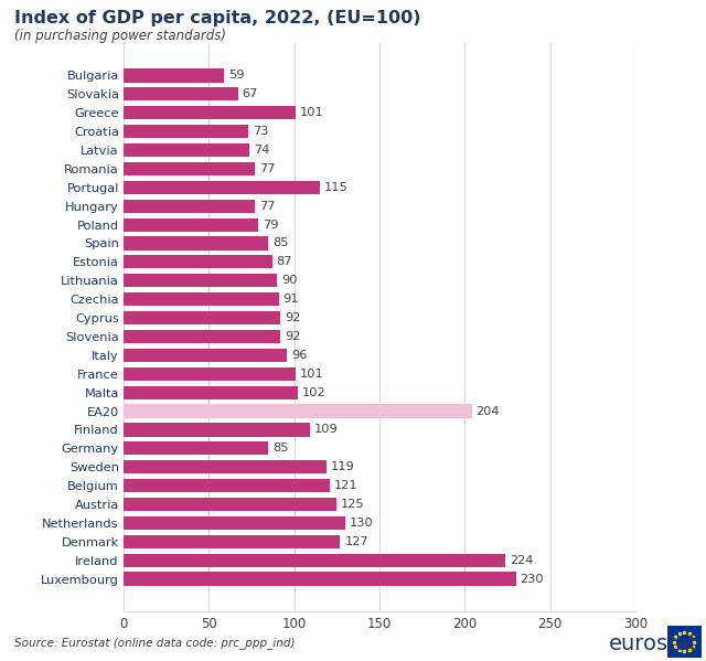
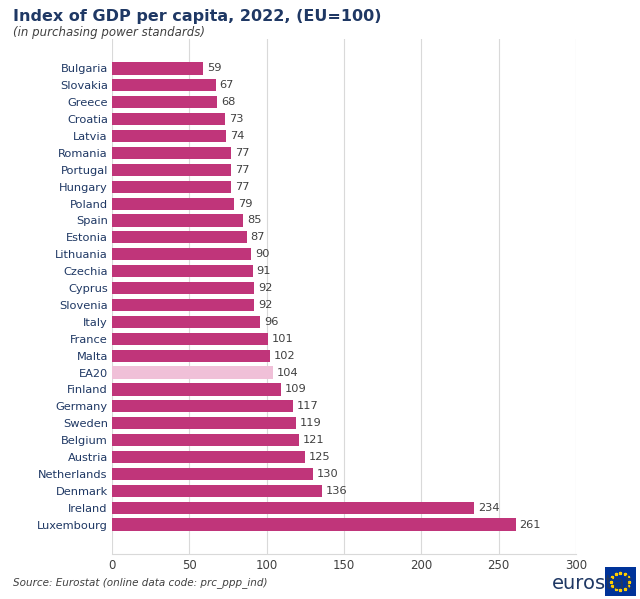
Greece: 101 -> 68
Portugal: 115 -> 77
EA20: 204 -> 104
Germany: 85 -> 117
Denmark: 127 -> 136
Ireland: 224 -> 234
Luxembourg: 230 -> 261
